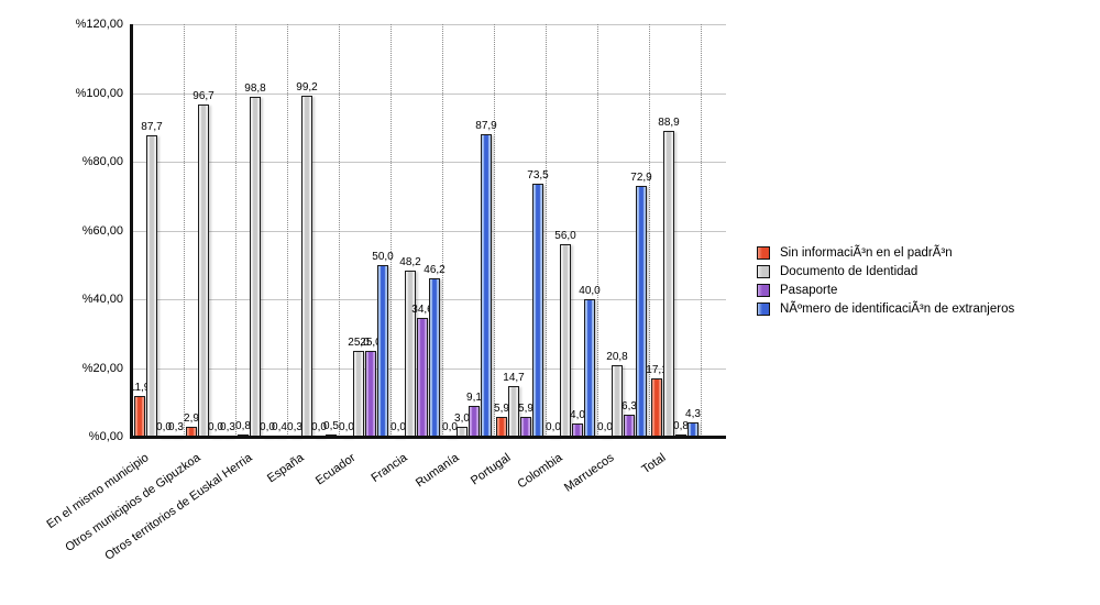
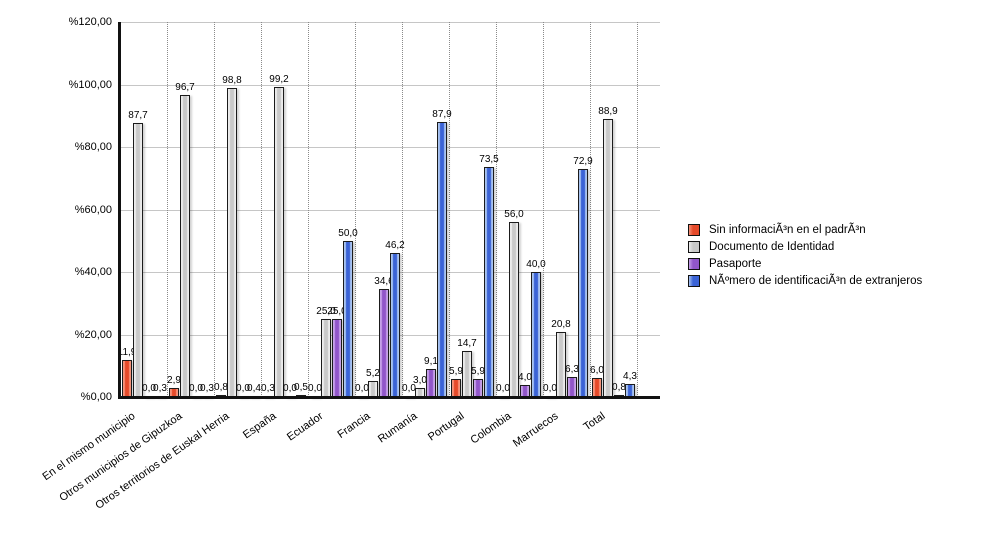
Documento de Identidad/Francia: 48,2 -> 5,2
Sin informaciÃ³n en el padrÃ³n/Total: 17,1 -> 6,0
